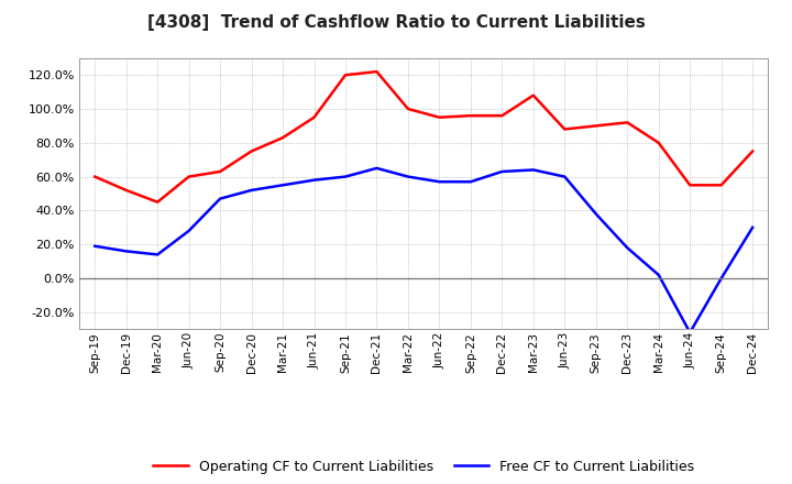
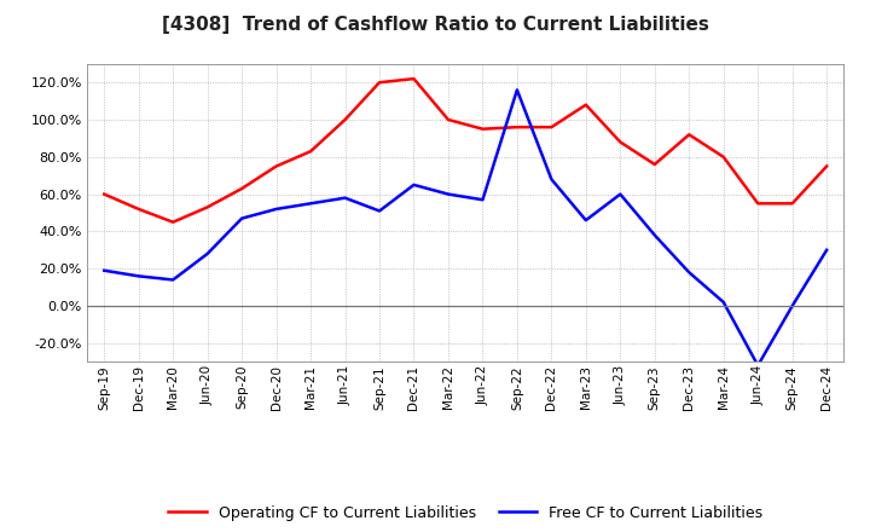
Operating CF to Current Liabilities/Jun-20: 60% -> 53%
Operating CF to Current Liabilities/Jun-21: 95% -> 100%
Free CF to Current Liabilities/Sep-21: 60% -> 51%
Free CF to Current Liabilities/Sep-22: 57% -> 116%
Free CF to Current Liabilities/Dec-22: 63% -> 68%
Free CF to Current Liabilities/Mar-23: 64% -> 46%
Operating CF to Current Liabilities/Sep-23: 90% -> 76%
